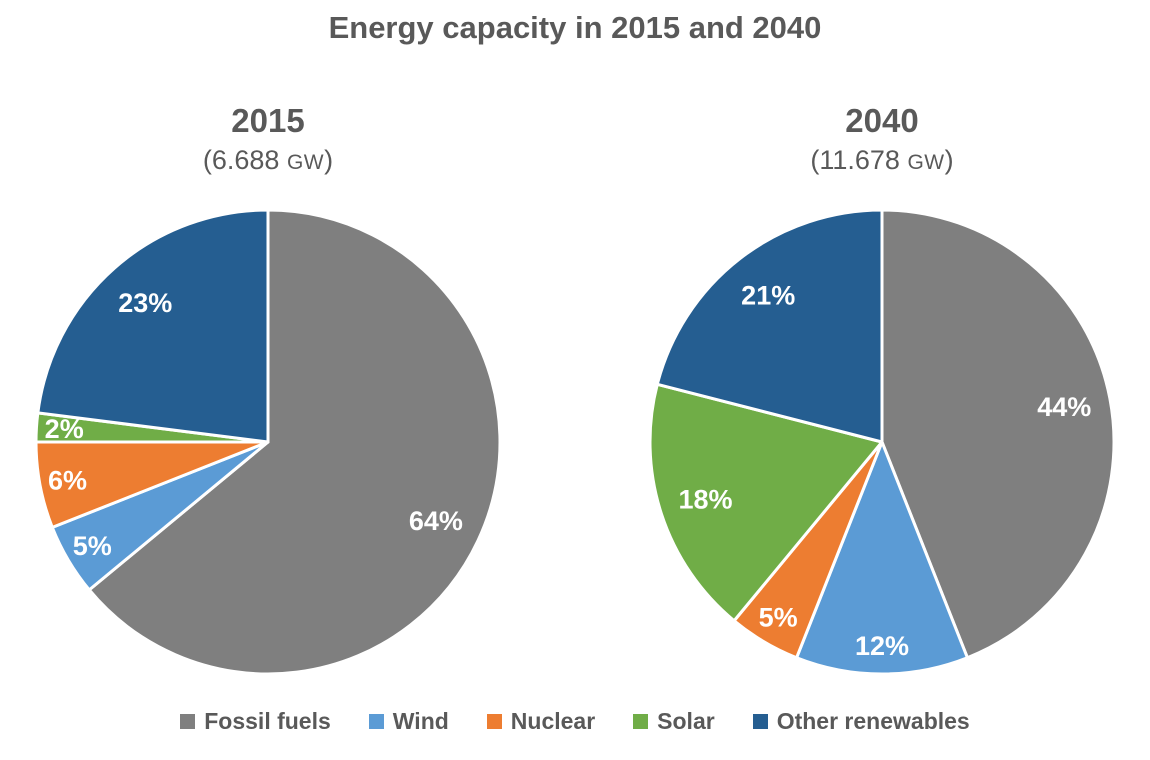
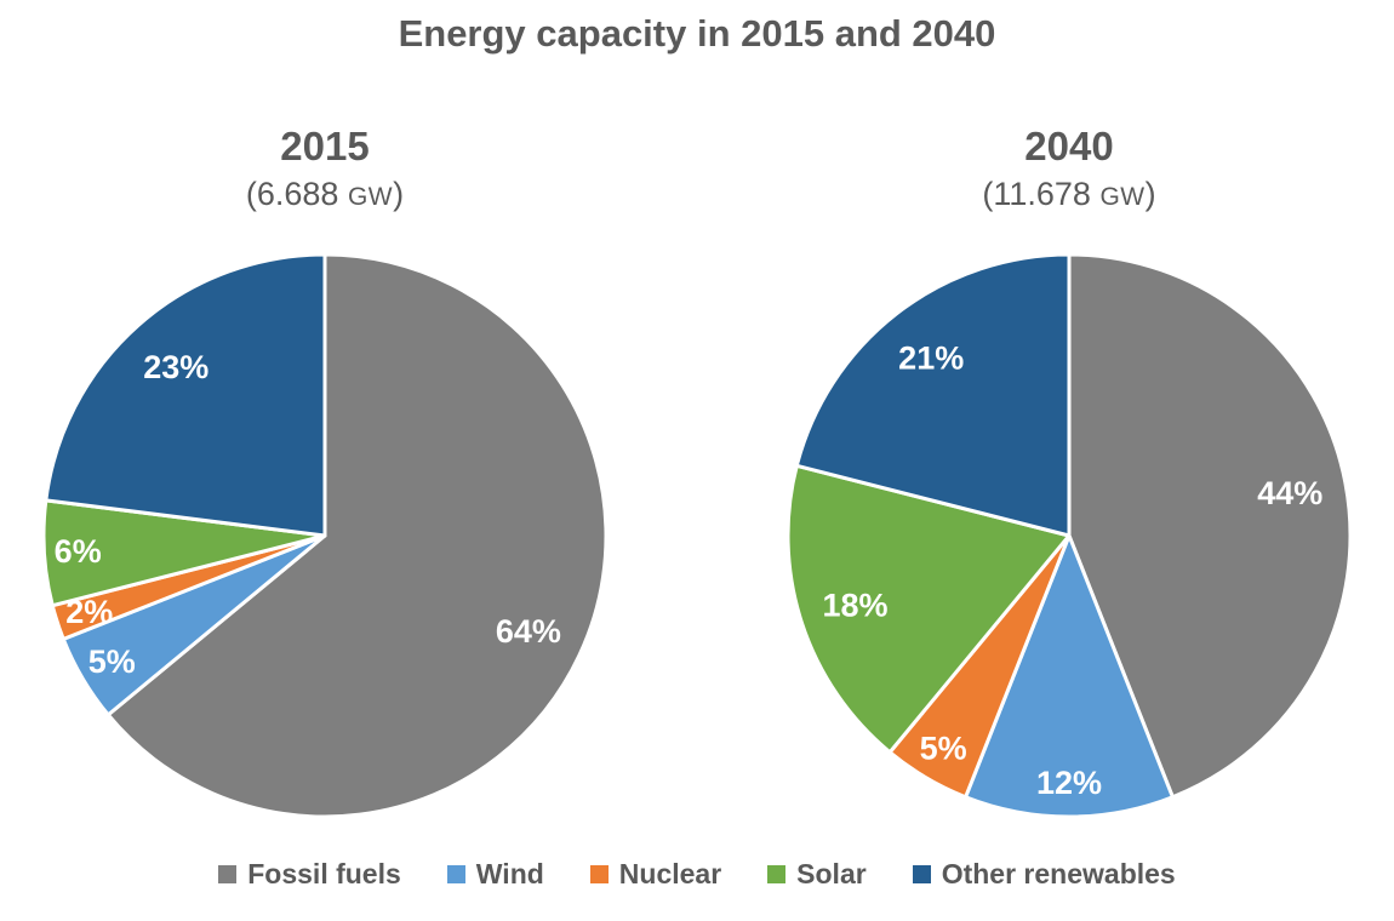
2015/Nuclear: 6% -> 2%
2015/Solar: 2% -> 6%
